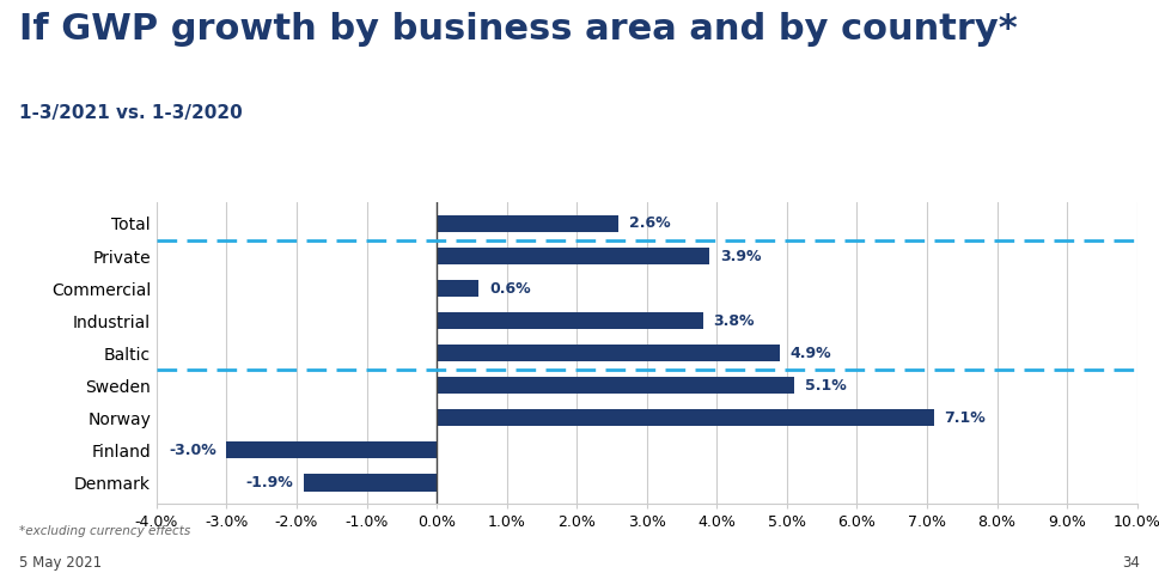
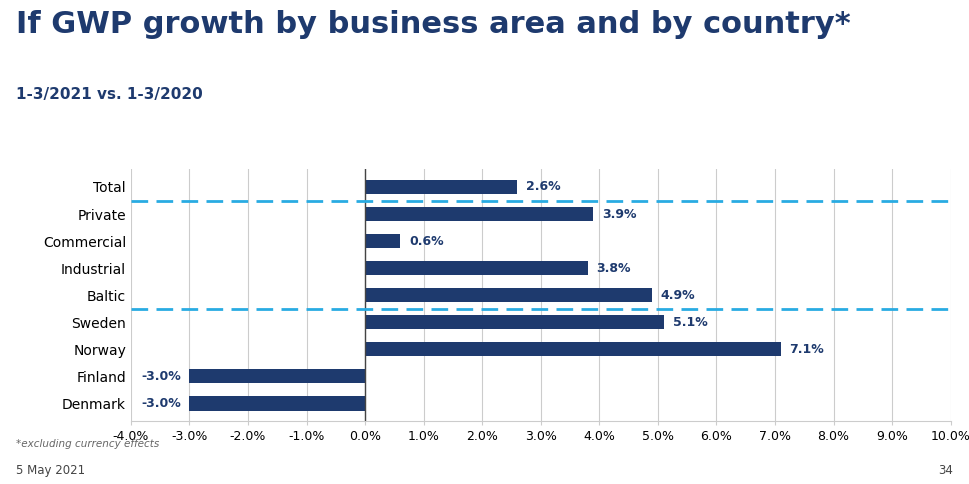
Denmark: -1.9% -> -3.0%
